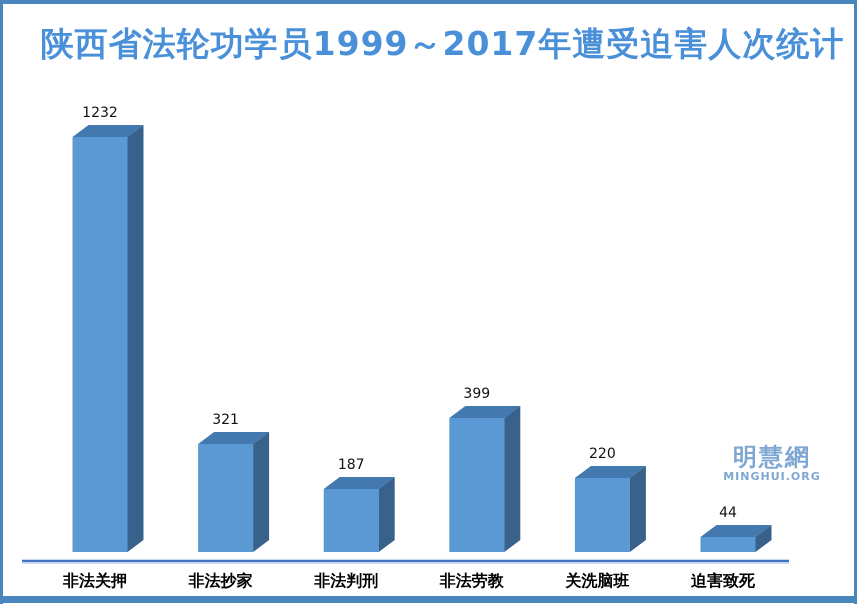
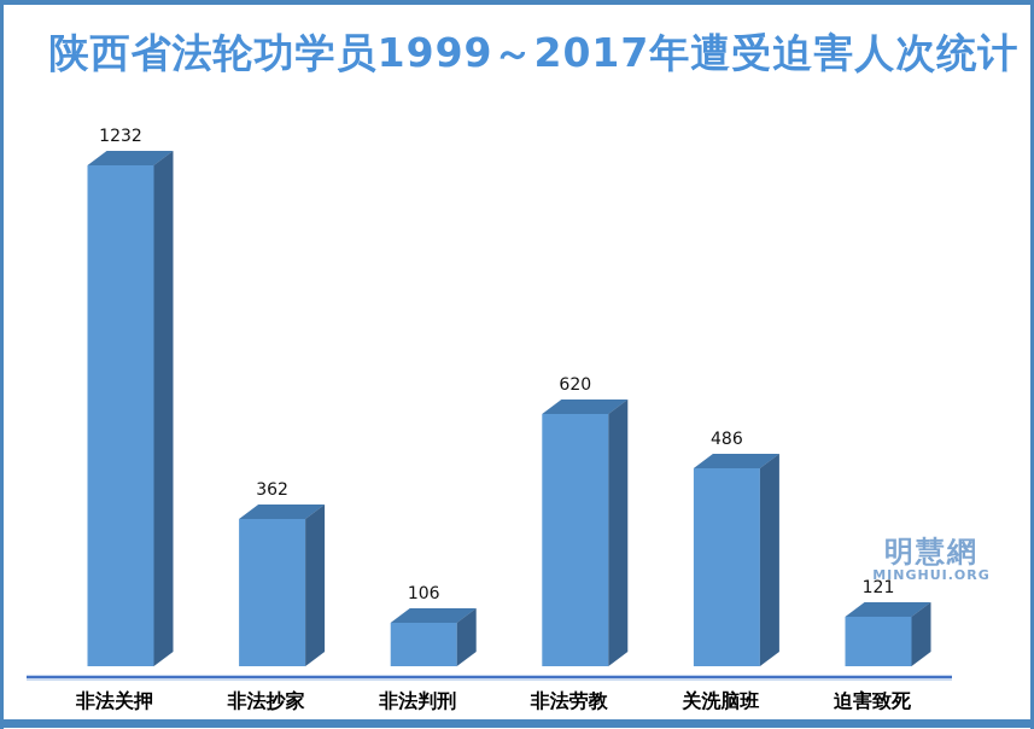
非法抄家: 321 -> 362
非法判刑: 187 -> 106
非法劳教: 399 -> 620
关洗脑班: 220 -> 486
迫害致死: 44 -> 121
